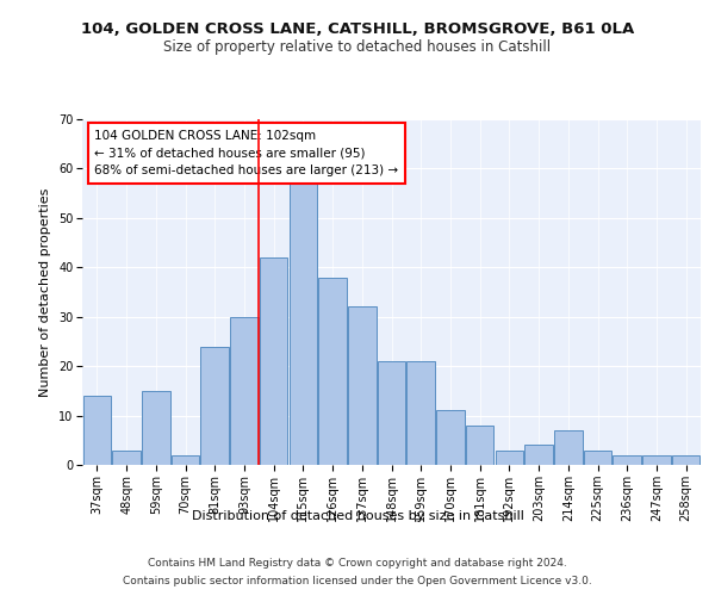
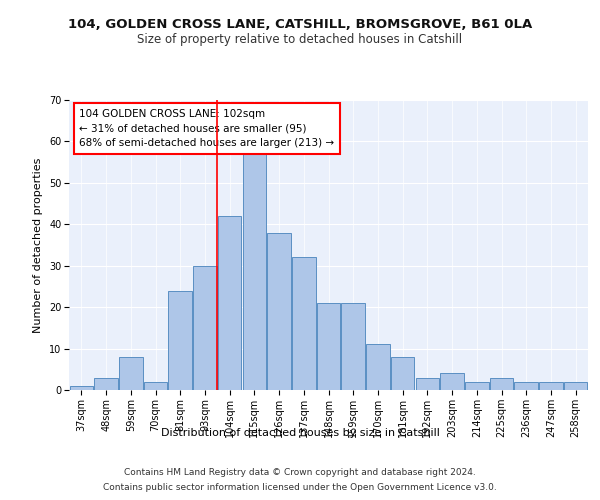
37sqm: 14 -> 1
59sqm: 15 -> 8
214sqm: 7 -> 2
